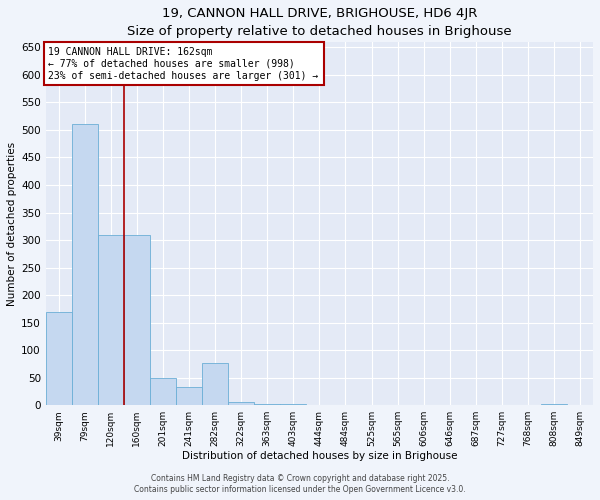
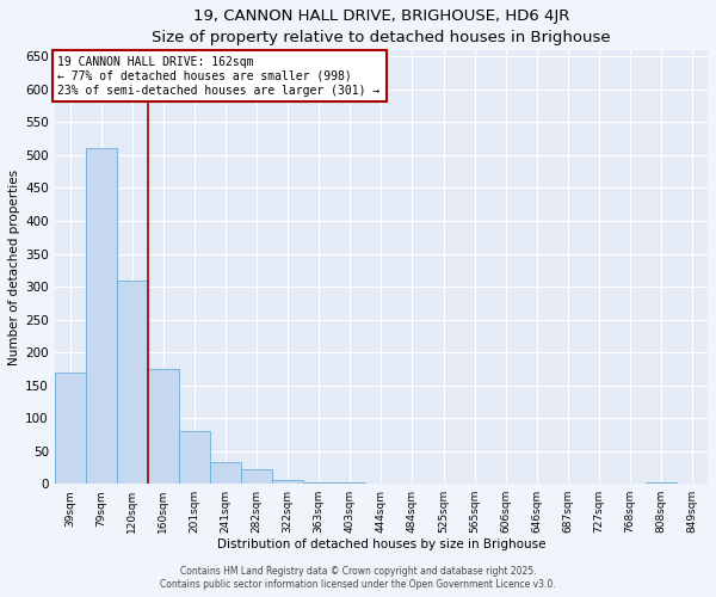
160sqm: 310 -> 175
201sqm: 50 -> 80
282sqm: 76 -> 22
